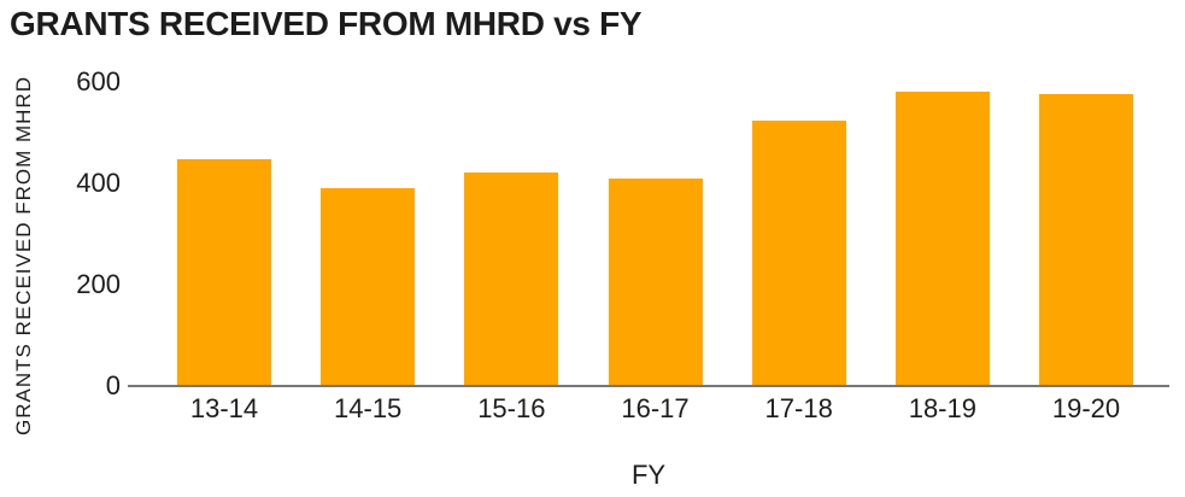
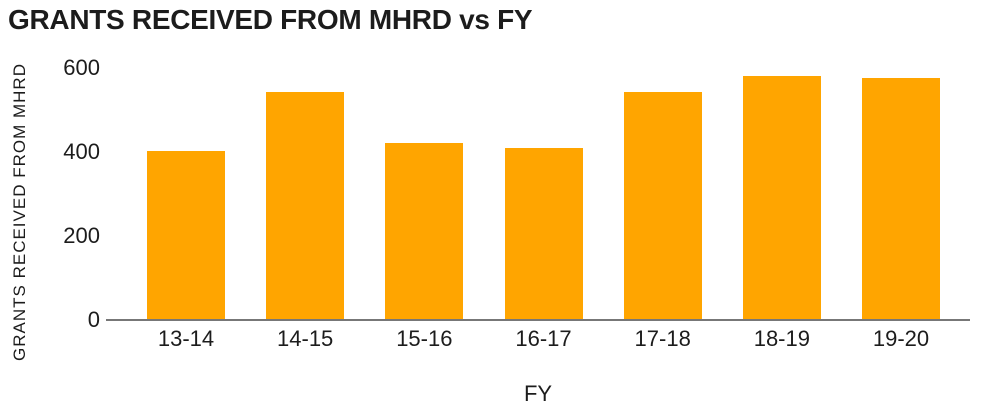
13-14: 440 -> 400
14-15: 390 -> 540
17-18: 520 -> 540
